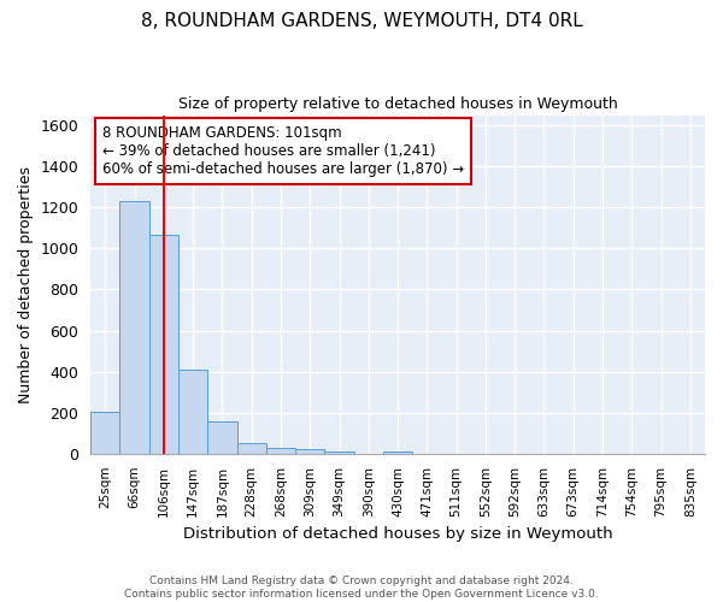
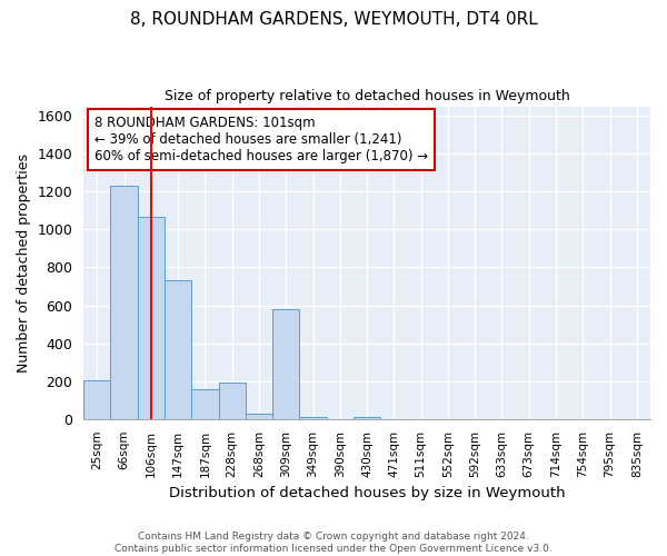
147sqm: 410 -> 730
228sqm: 50 -> 190
309sqm: 20 -> 580
